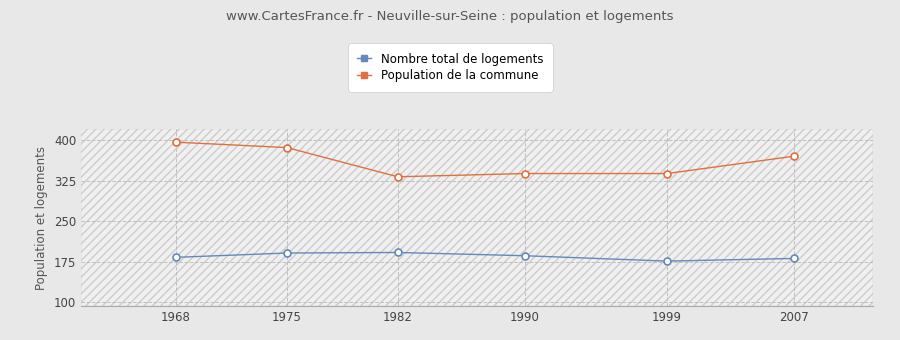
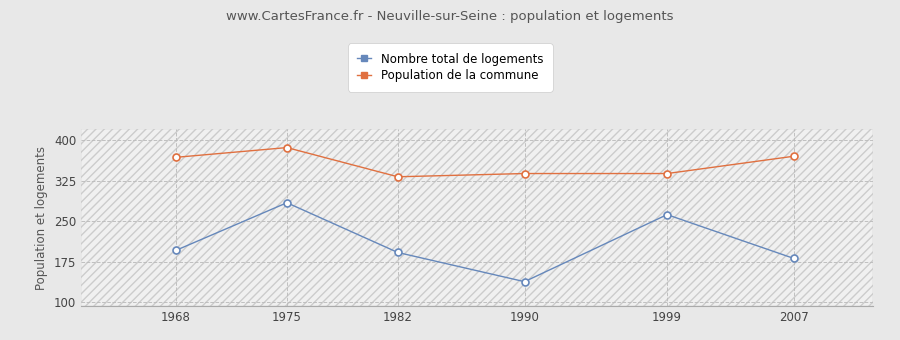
Nombre total de logements/1968: 183 -> 196
Population de la commune/1968: 396 -> 368
Nombre total de logements/1975: 191 -> 284
Nombre total de logements/1990: 186 -> 138
Nombre total de logements/1999: 176 -> 262
